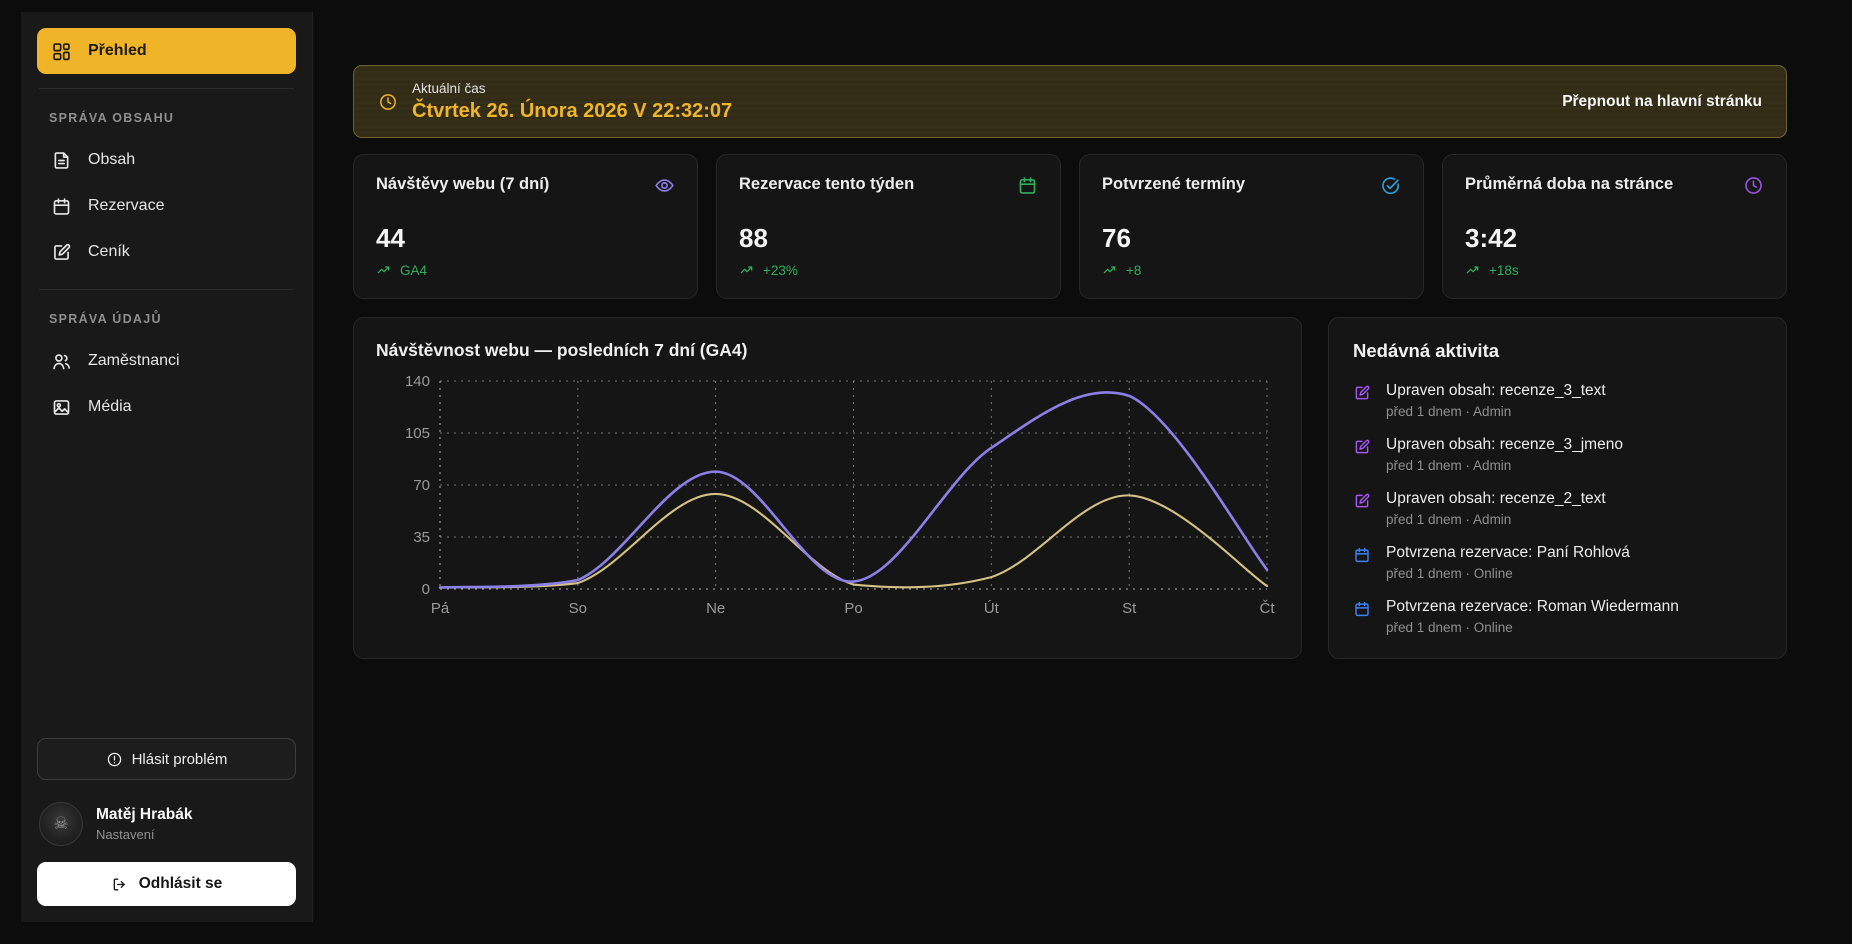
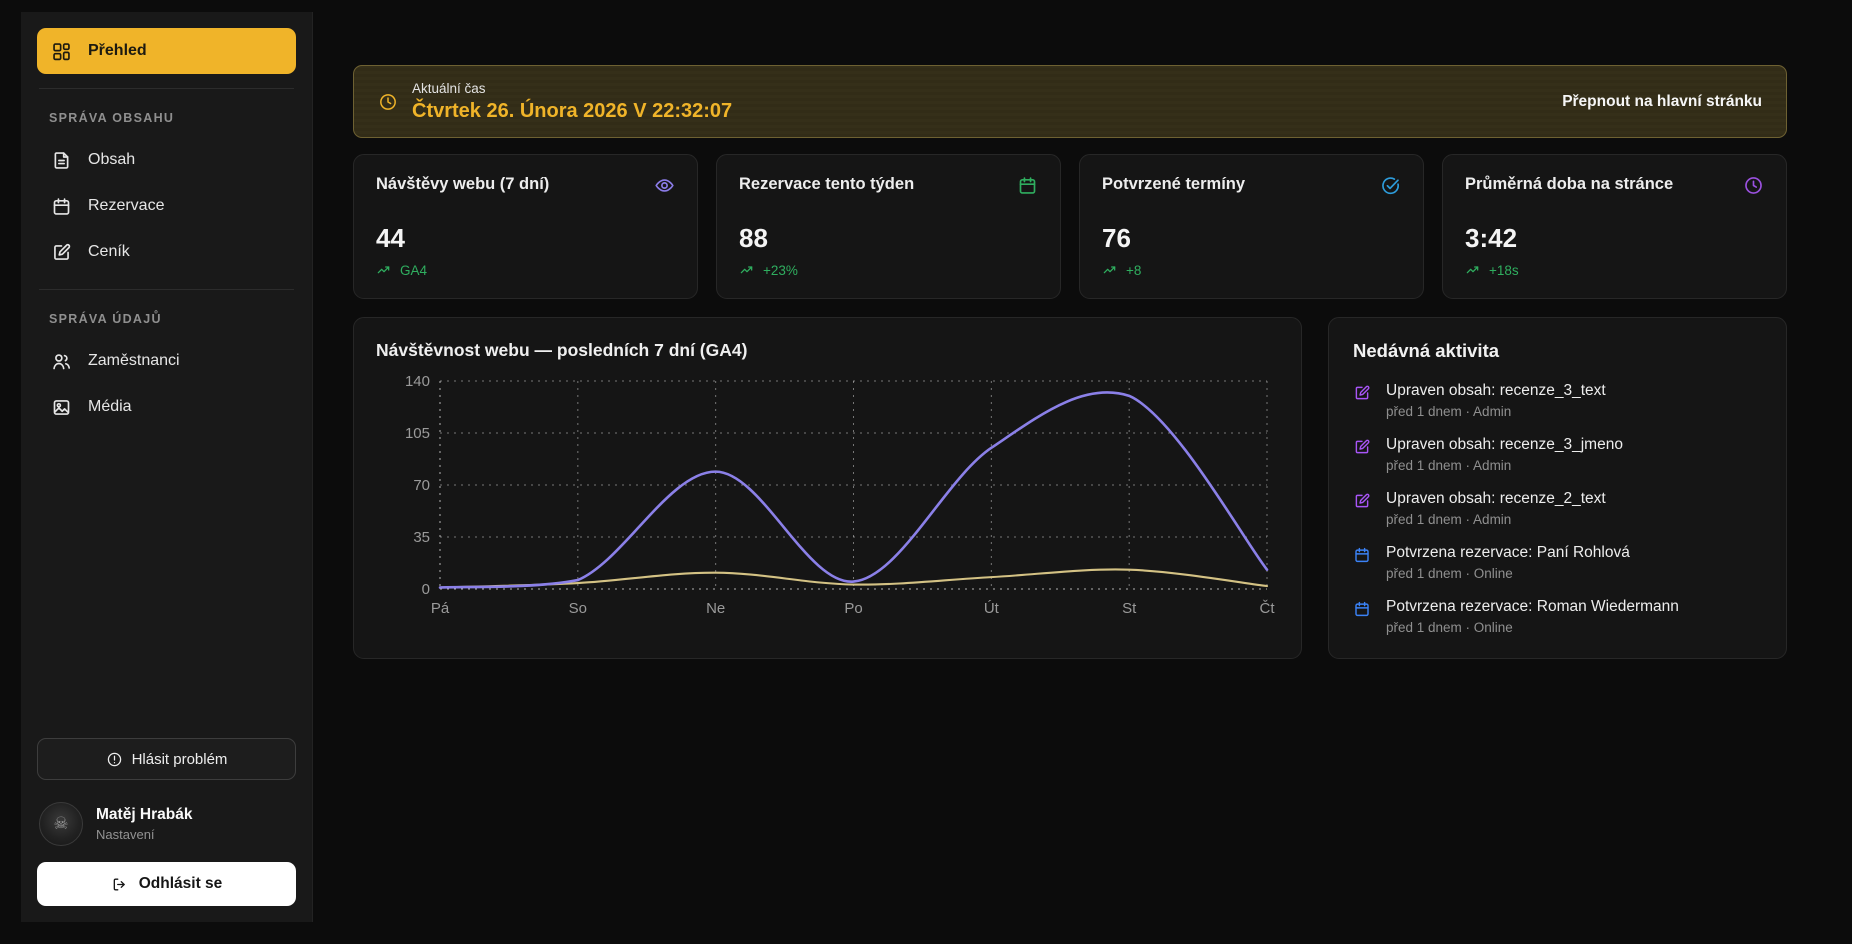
Rezervace/Ne: 64 -> 11
Rezervace/St: 63 -> 13
